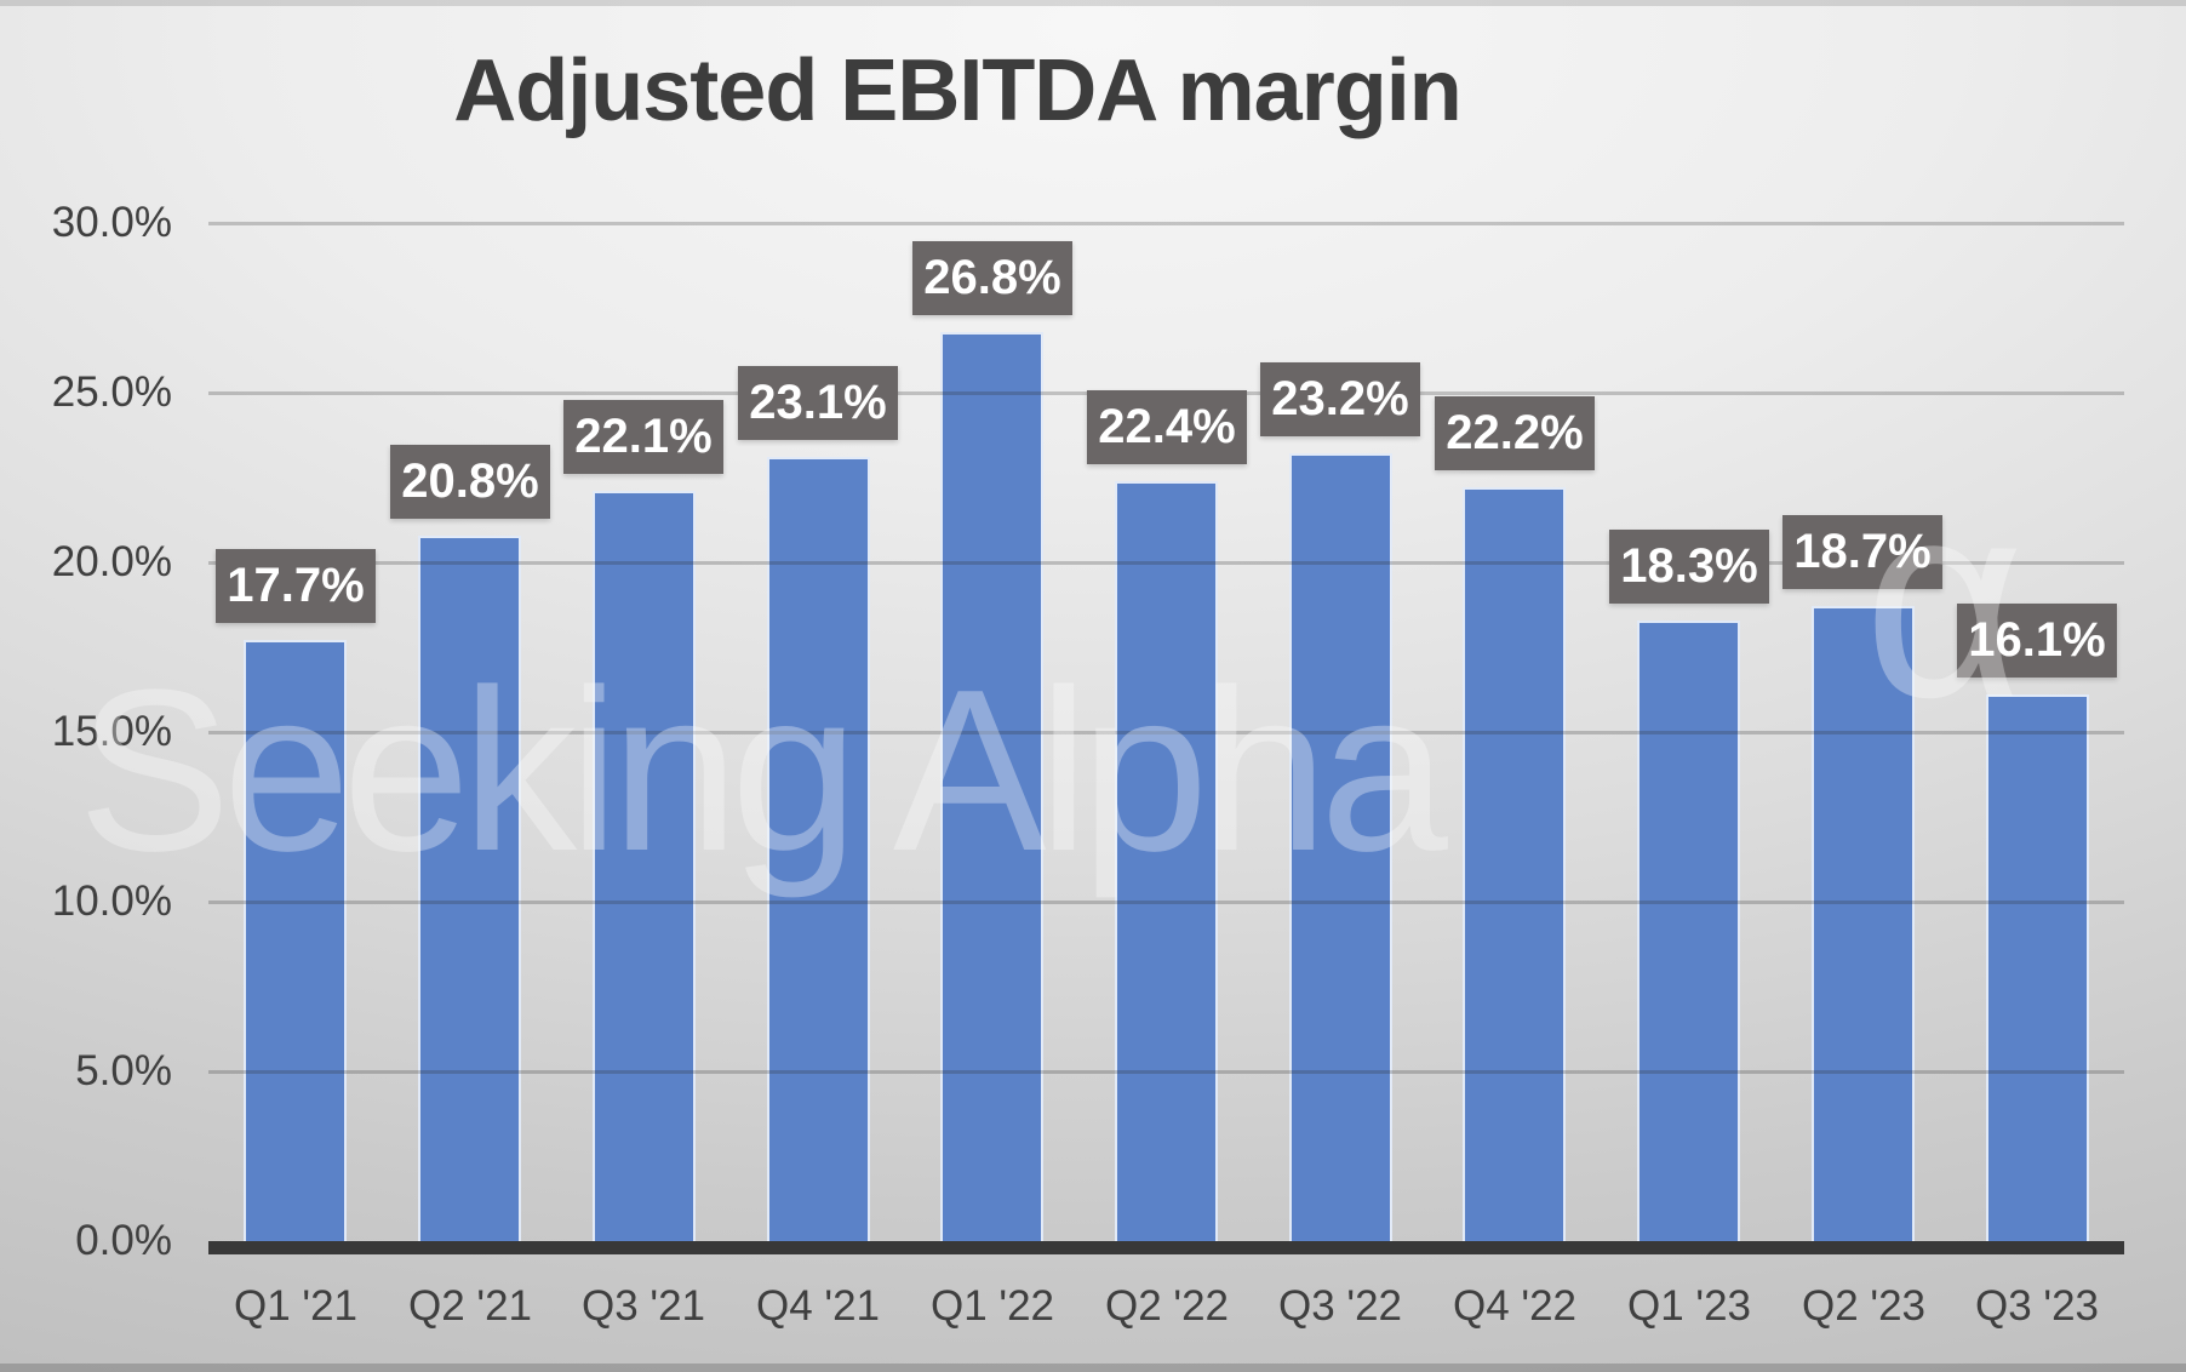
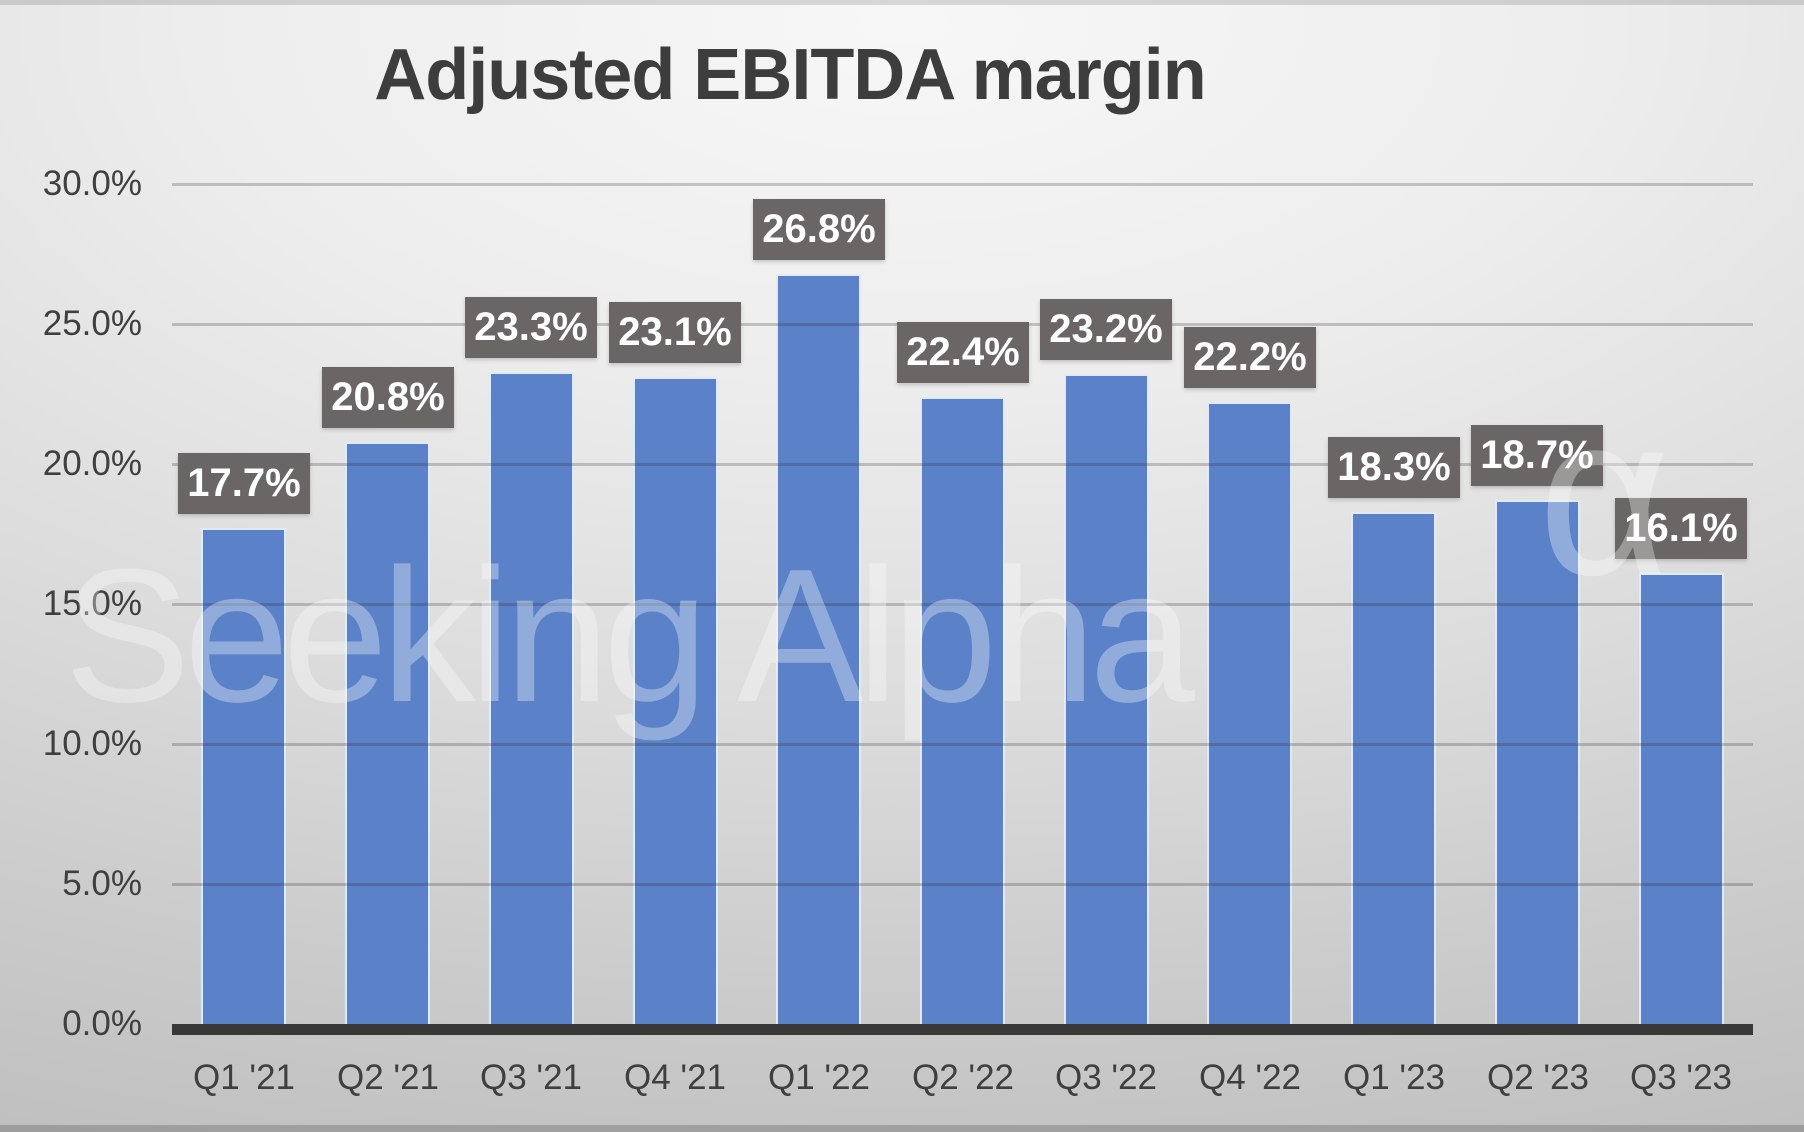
Q3 '21: 22.1% -> 23.3%
